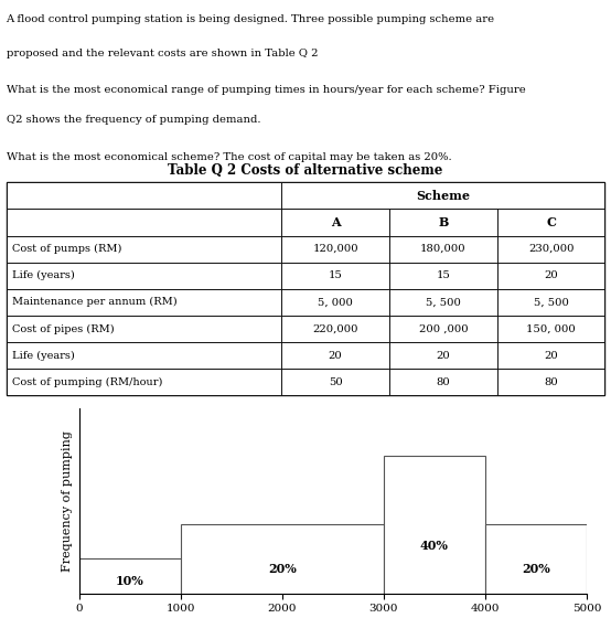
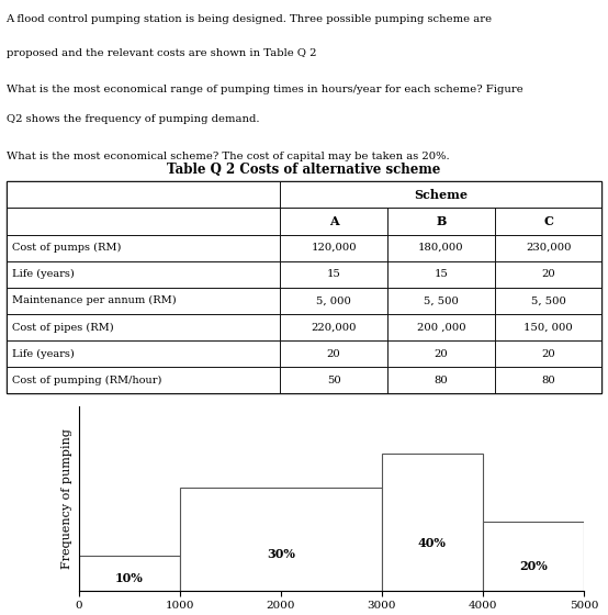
2000: 20% -> 30%
